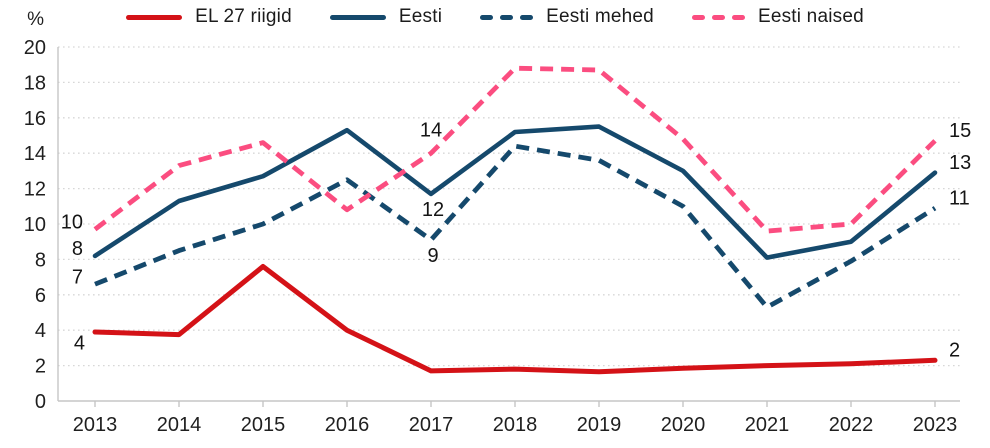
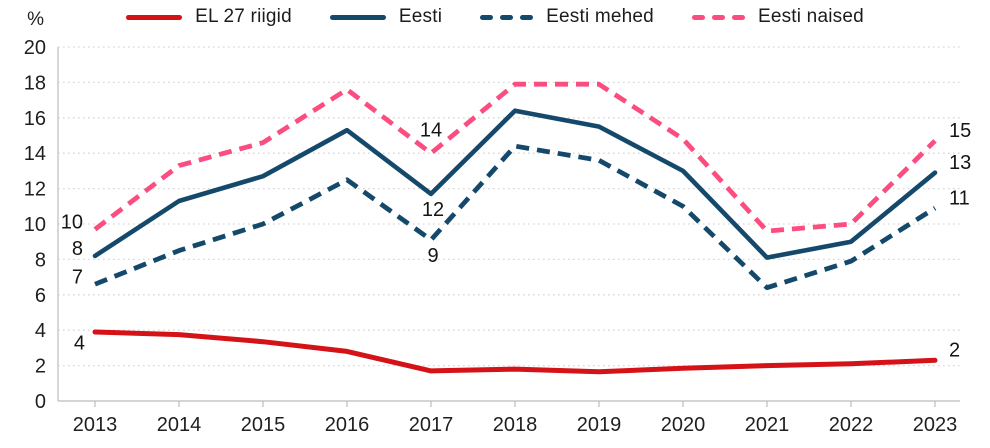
EL 27 riigid/2015: 7.6 -> 3.4
EL 27 riigid/2016: 4.0 -> 2.8
Eesti naised/2016: 10.8 -> 17.6
Eesti/2018: 15.2 -> 16.4
Eesti naised/2018: 18.8 -> 17.9
Eesti naised/2019: 18.7 -> 17.9
Eesti mehed/2021: 5.3 -> 6.4
